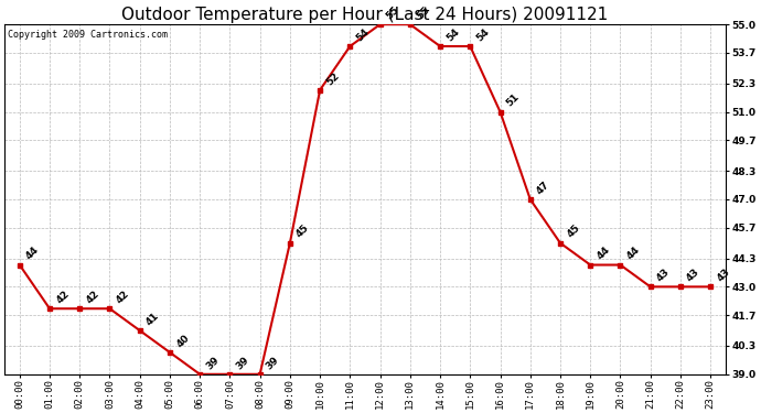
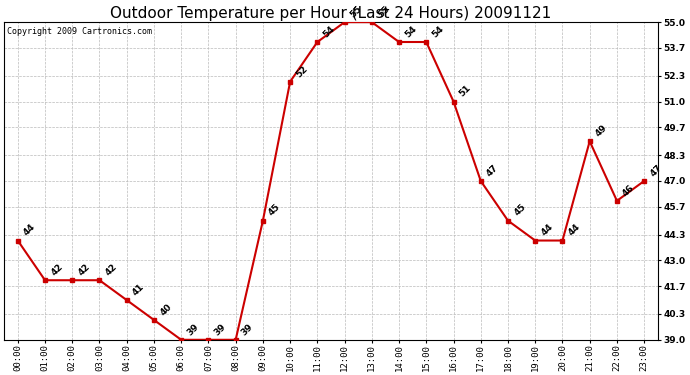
21:00: 43 -> 49
22:00: 43 -> 46
23:00: 43 -> 47
